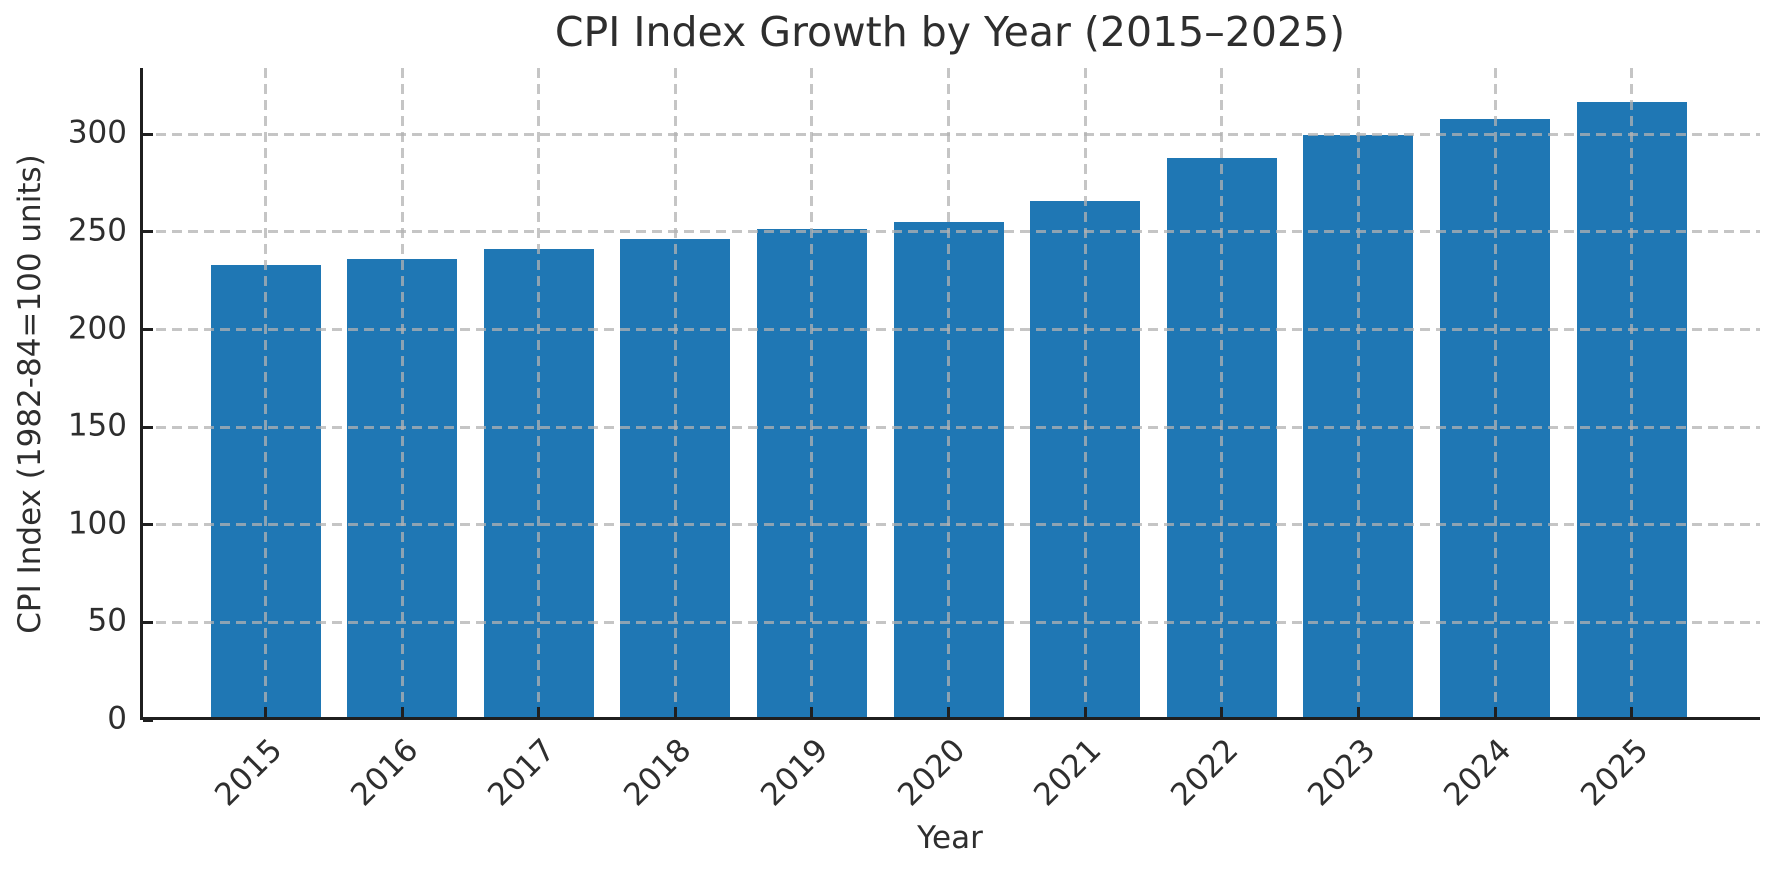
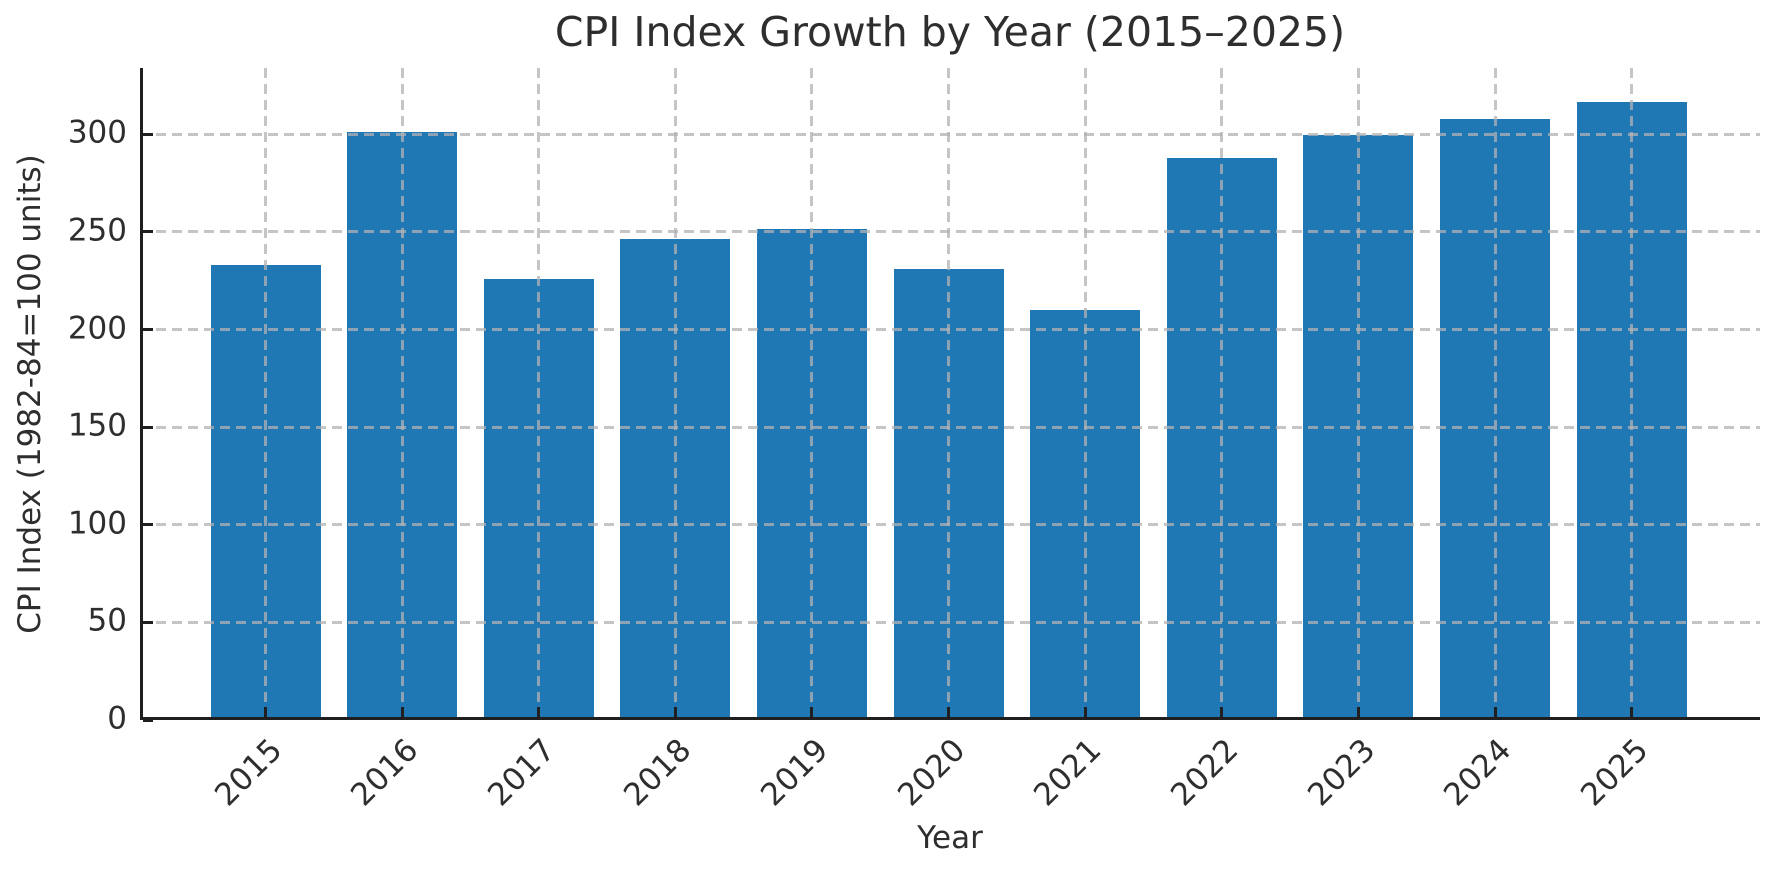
2016: 236 -> 301
2017: 242 -> 226
2020: 255 -> 231
2021: 266 -> 210
